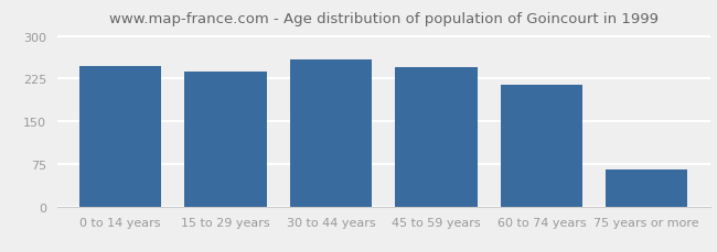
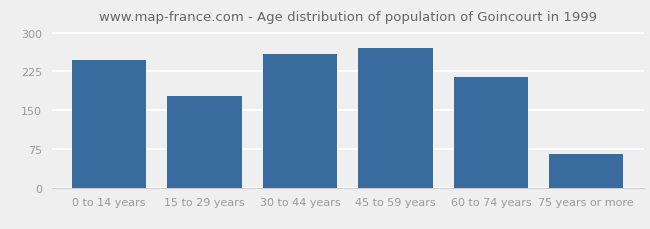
15 to 29 years: 238 -> 178
45 to 59 years: 246 -> 270
